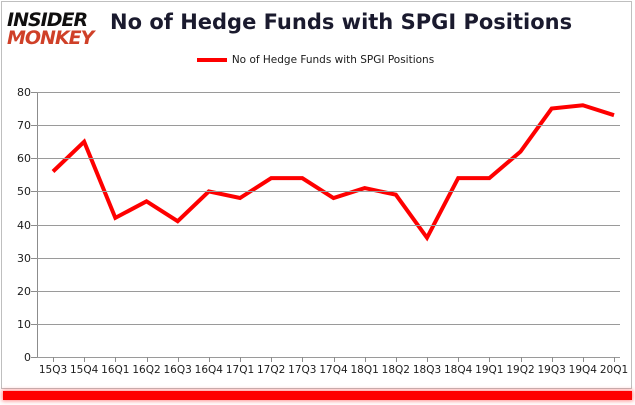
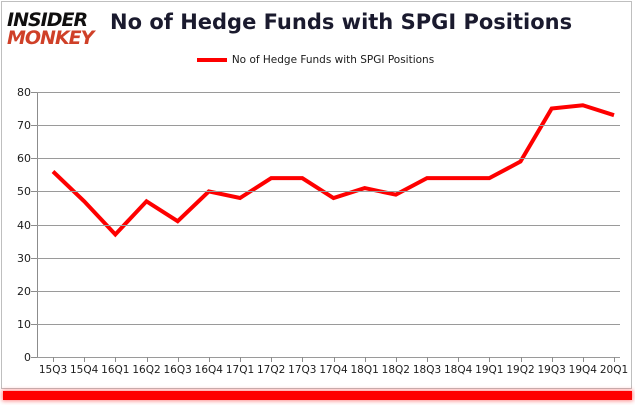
15Q4: 65 -> 47
16Q1: 42 -> 37
18Q3: 36 -> 54
19Q2: 62 -> 59
